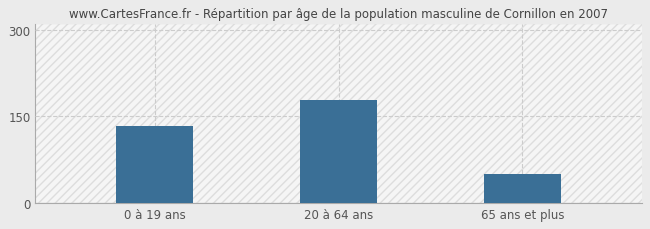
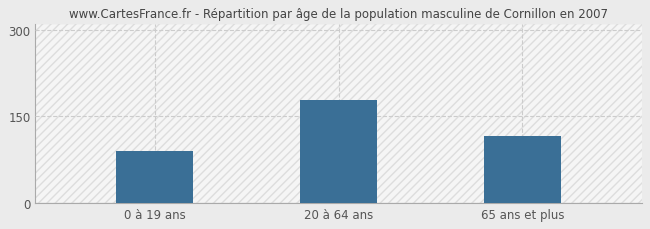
0 à 19 ans: 133 -> 90
65 ans et plus: 50 -> 116
